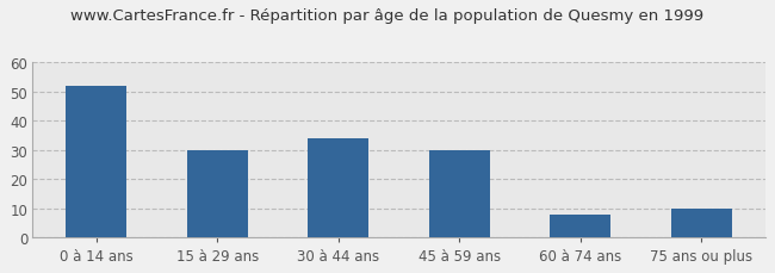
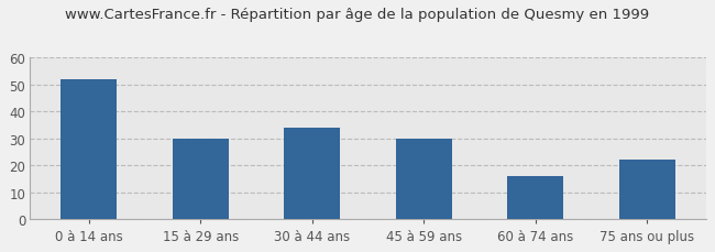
60 à 74 ans: 8 -> 16
75 ans ou plus: 10 -> 22
